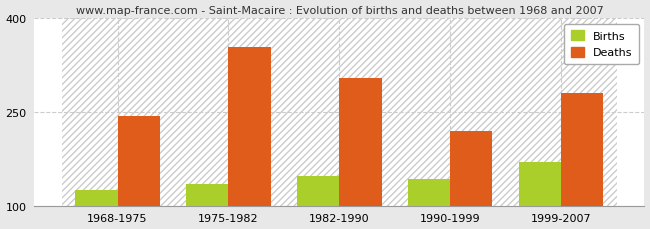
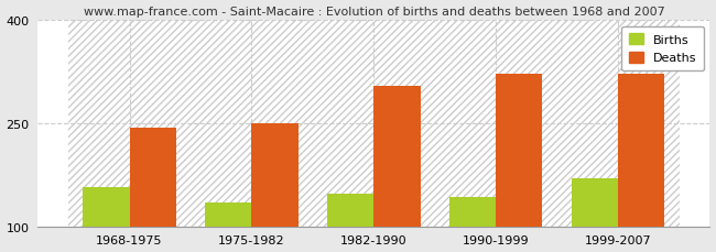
Births/1968-1975: 126 -> 158
Deaths/1975-1982: 354 -> 250
Deaths/1990-1999: 220 -> 322
Deaths/1999-2007: 280 -> 322
